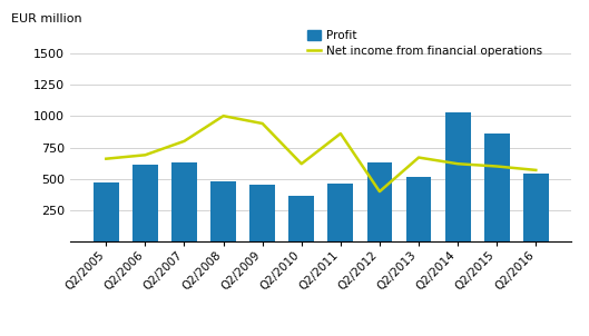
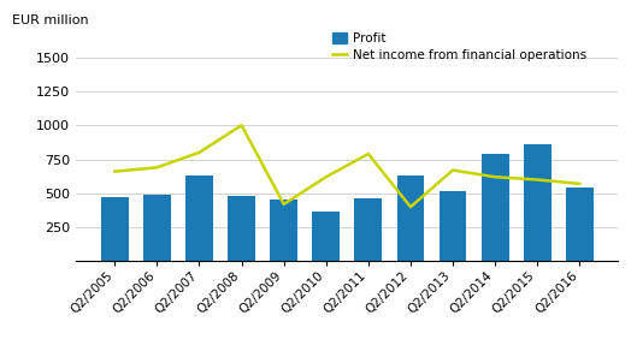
Profit/Q2/2006: 610 -> 490
Net income from financial operations/Q2/2009: 940 -> 420
Net income from financial operations/Q2/2011: 860 -> 790
Profit/Q2/2014: 1030 -> 790
